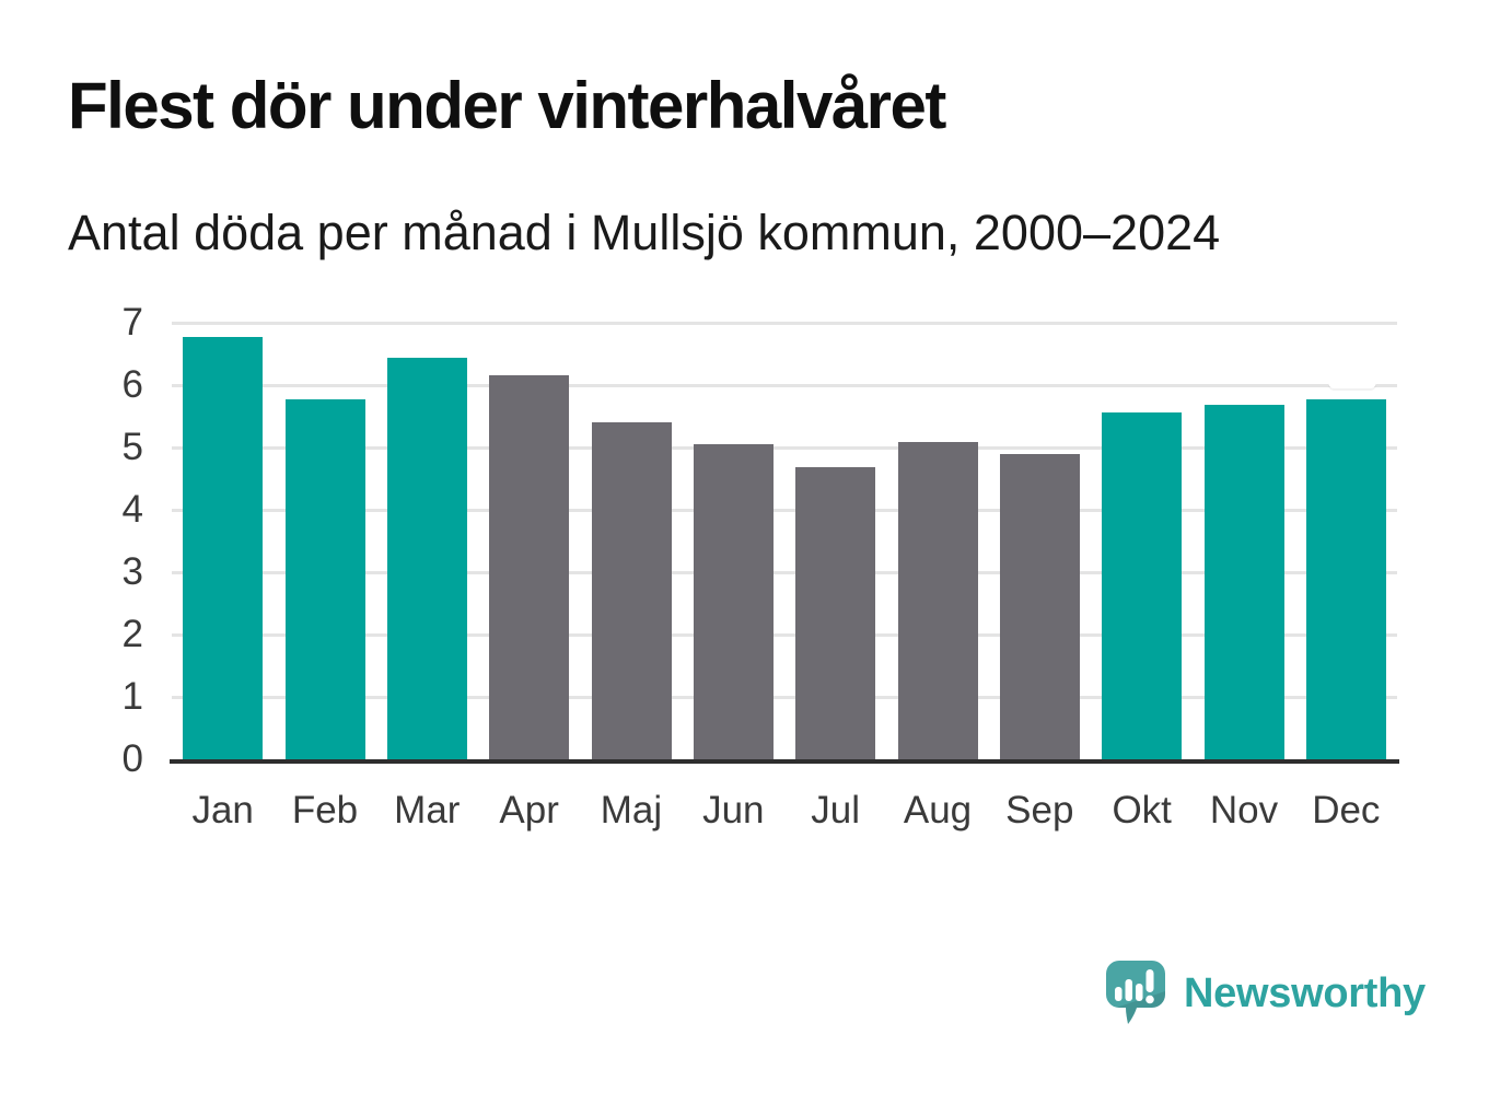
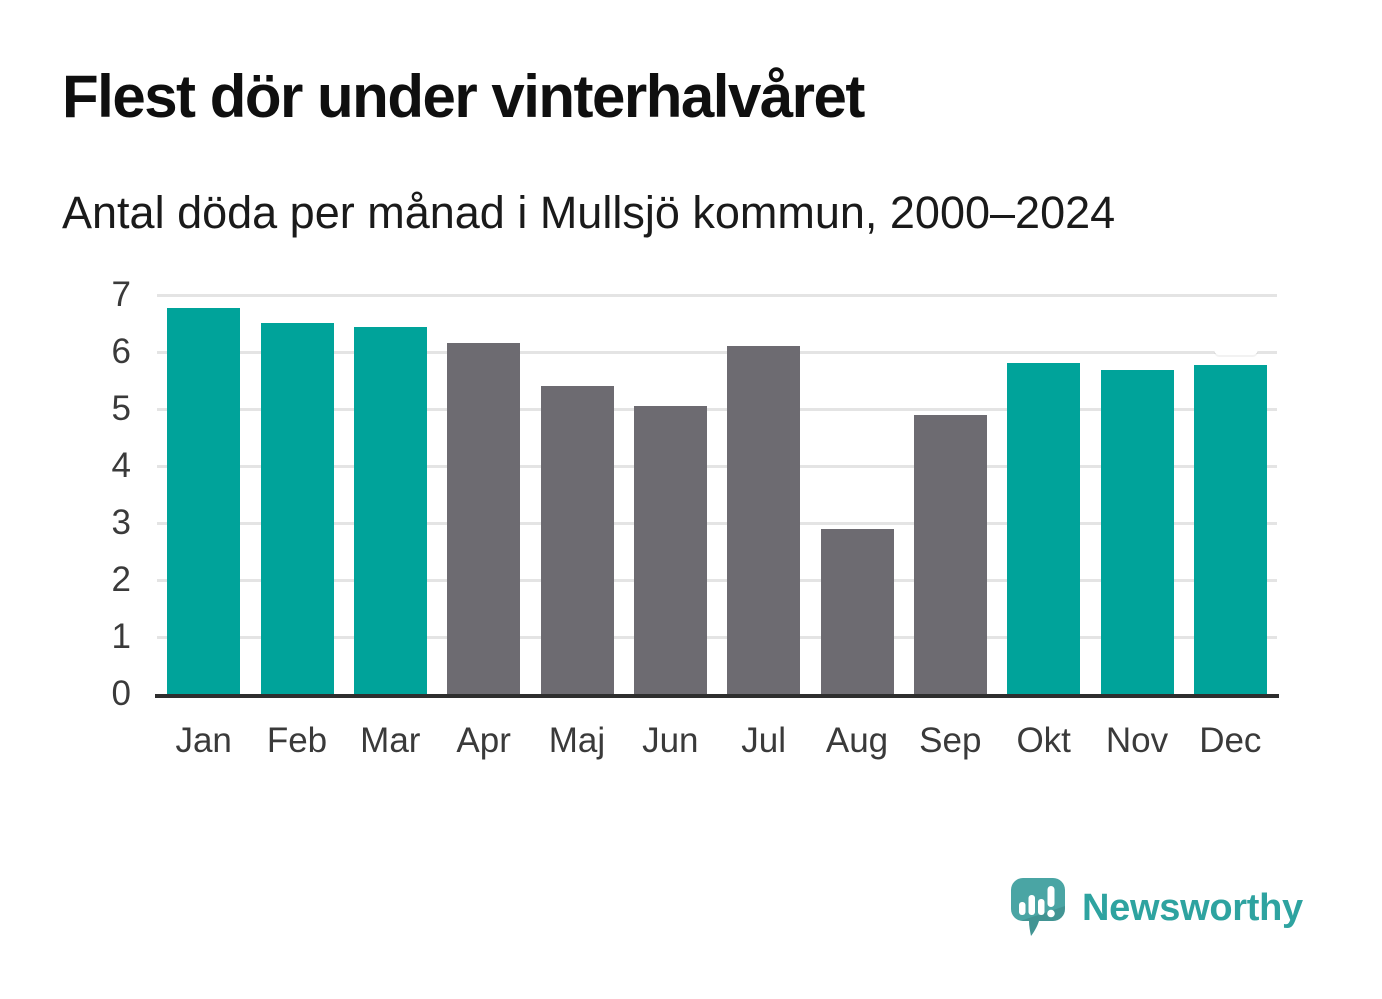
Feb: 5.8 -> 6.5
Jul: 4.7 -> 6.1
Aug: 5.1 -> 2.9
Okt: 5.6 -> 5.8
